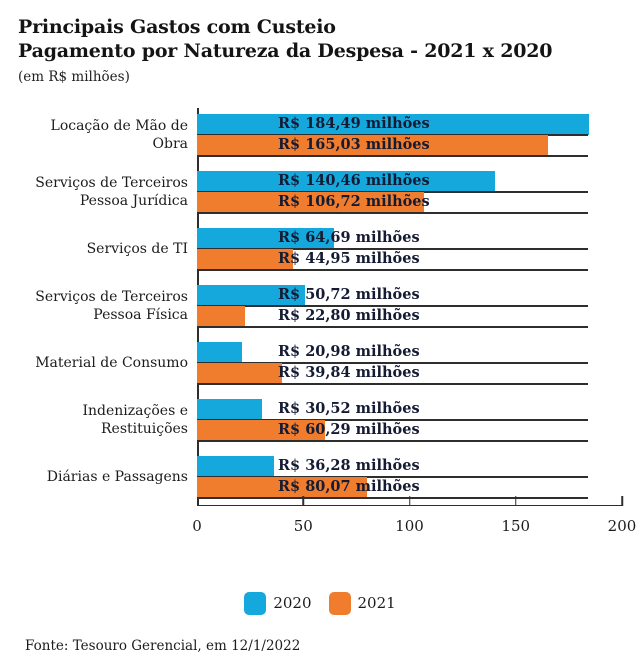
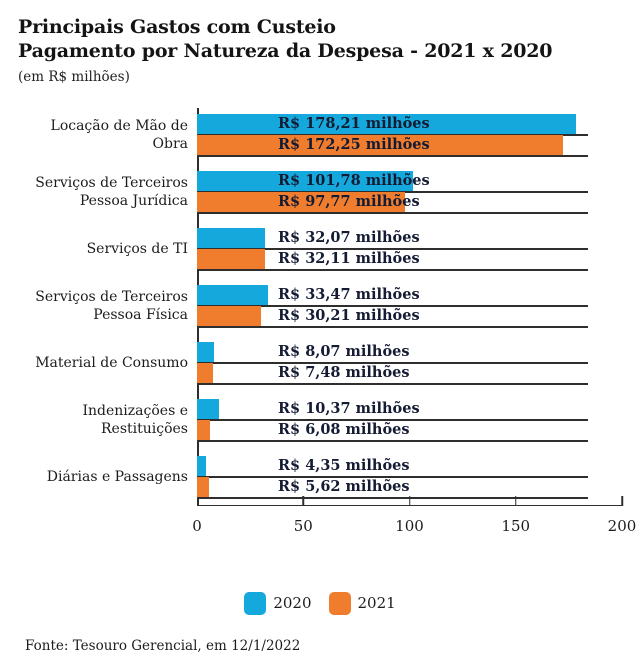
2020/Locação de Mão de Obra: 184,49 -> 178,21
2021/Locação de Mão de Obra: 165,03 -> 172,25
2020/Serviços de Terceiros Pessoa Jurídica: 140,46 -> 101,78
2021/Serviços de Terceiros Pessoa Jurídica: 106,72 -> 97,77
2020/Serviços de TI: 64,69 -> 32,07
2021/Serviços de TI: 44,95 -> 32,11
2020/Serviços de Terceiros Pessoa Física: 50,72 -> 33,47
2021/Serviços de Terceiros Pessoa Física: 22,80 -> 30,21
2020/Material de Consumo: 20,98 -> 8,07
2021/Material de Consumo: 39,84 -> 7,48
2020/Indenizações e Restituições: 30,52 -> 10,37
2021/Indenizações e Restituições: 60,29 -> 6,08
2020/Diárias e Passagens: 36,28 -> 4,35
2021/Diárias e Passagens: 80,07 -> 5,62
